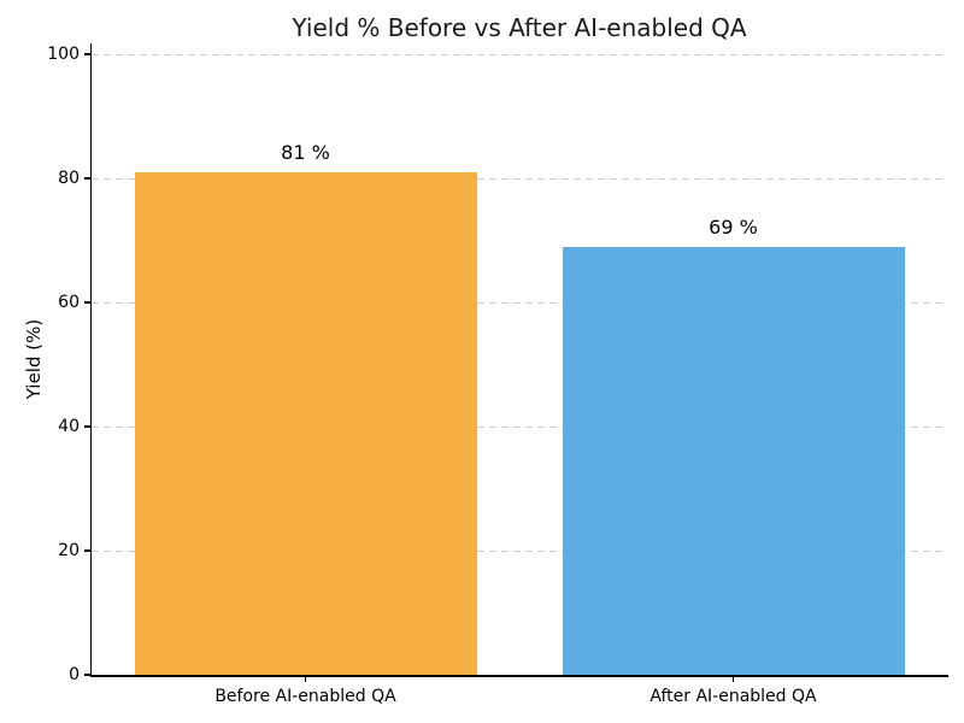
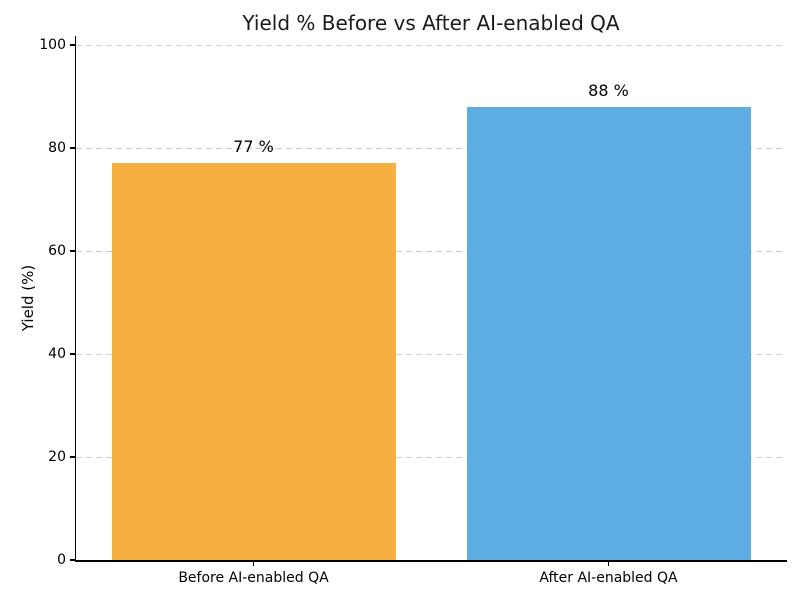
Before AI-enabled QA: 81 -> 77
After AI-enabled QA: 69 -> 88
